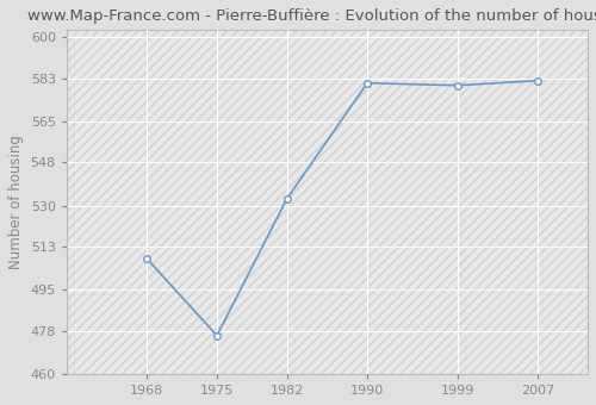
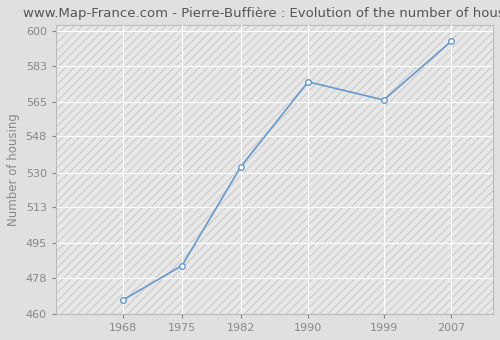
1968: 508 -> 467
1975: 476 -> 484
1990: 581 -> 575
1999: 580 -> 566
2007: 582 -> 595
